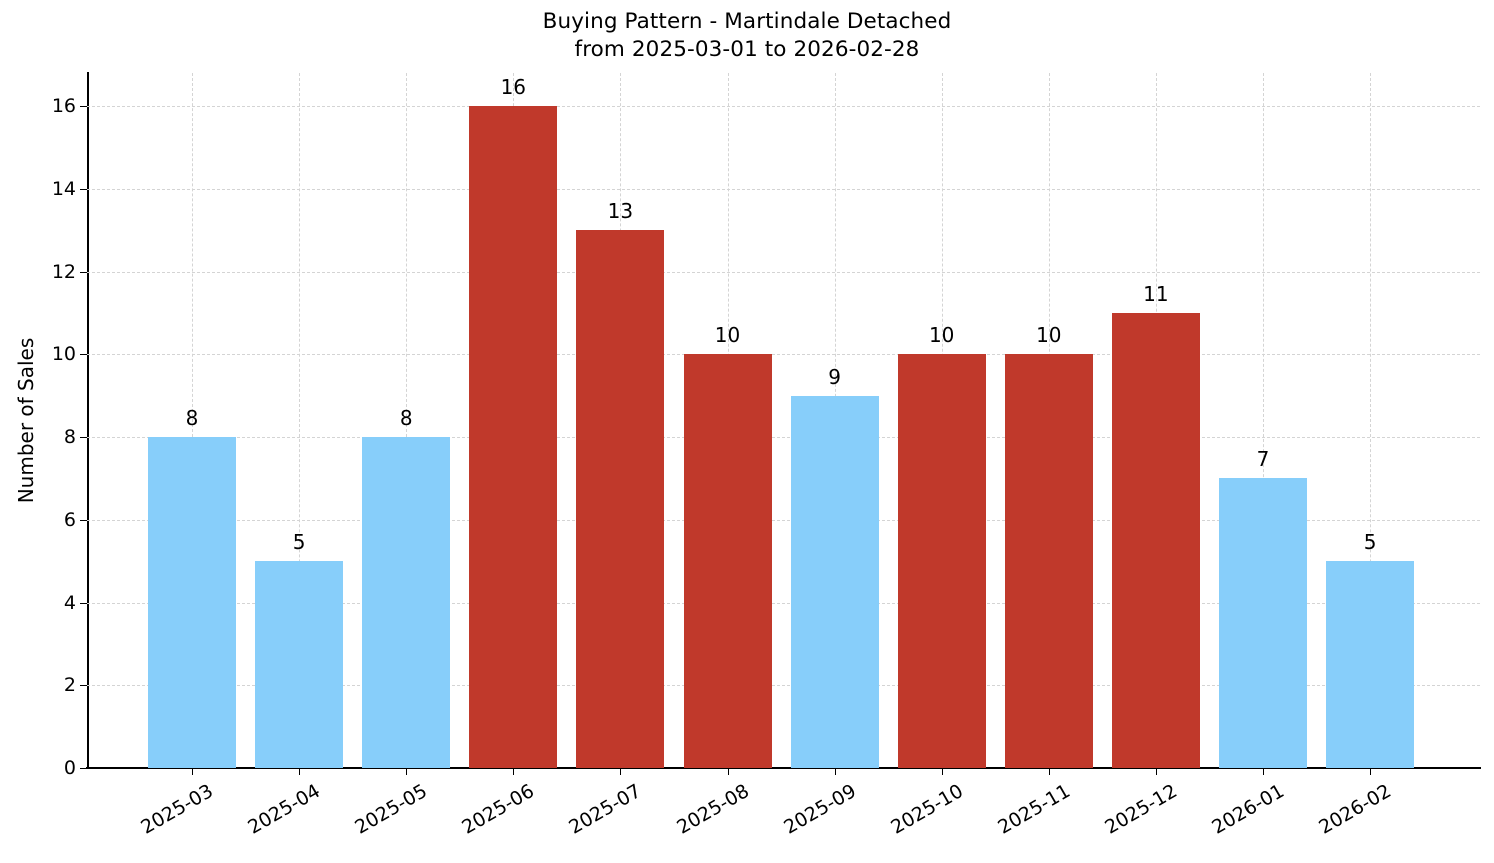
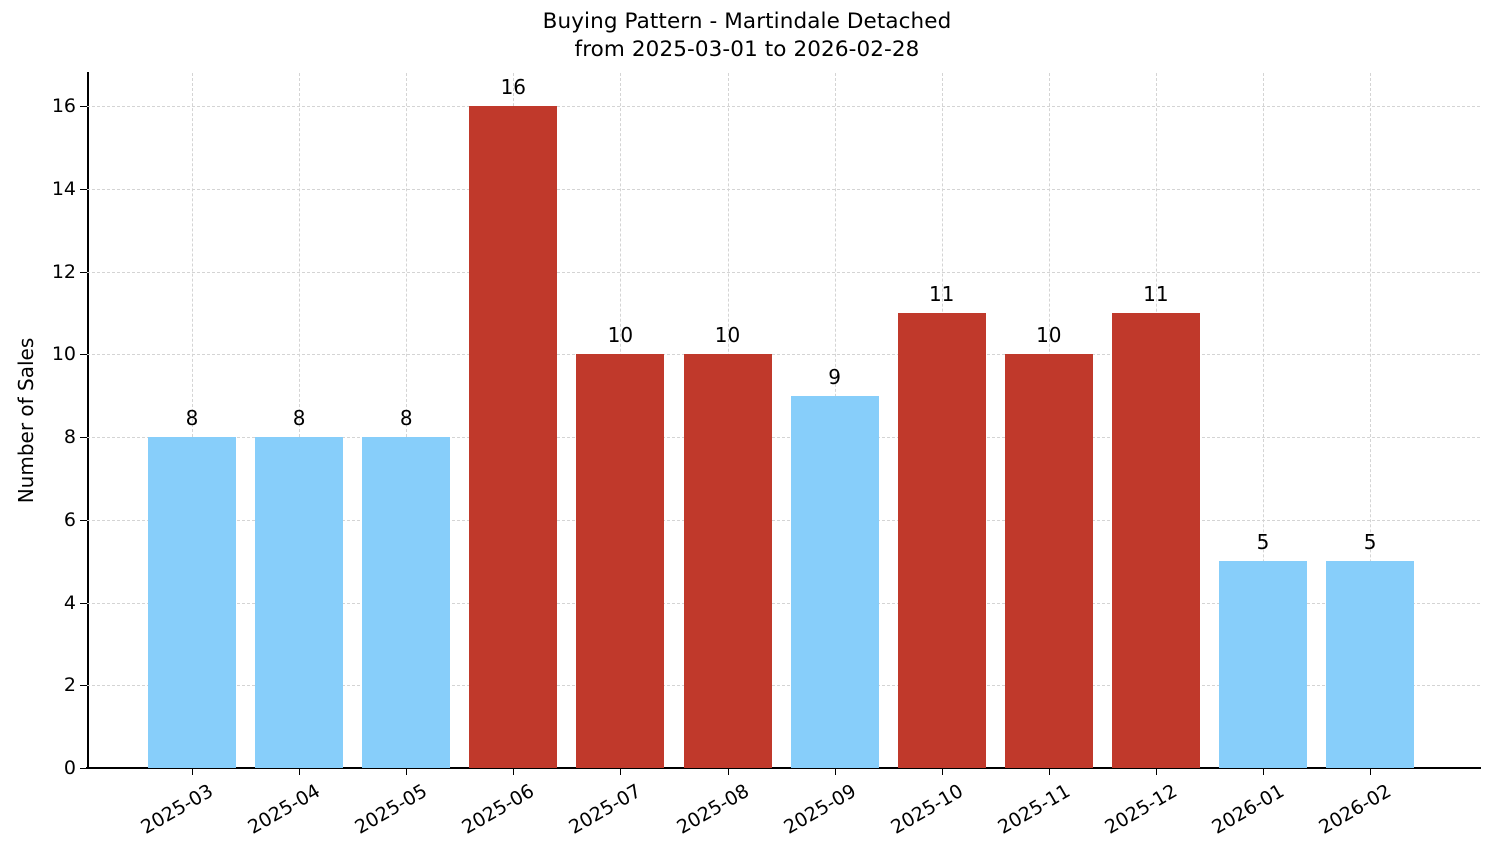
2025-04: 5 -> 8
2025-07: 13 -> 10
2025-10: 10 -> 11
2026-01: 7 -> 5
